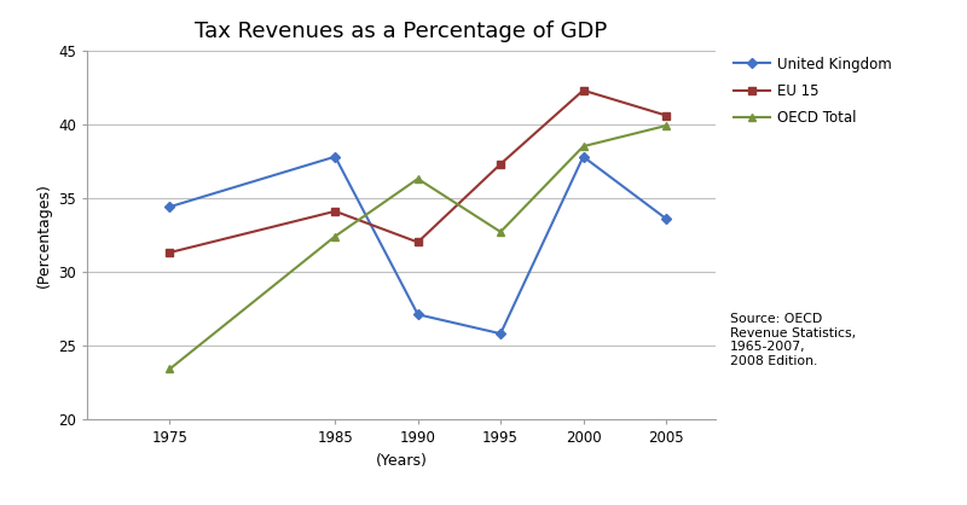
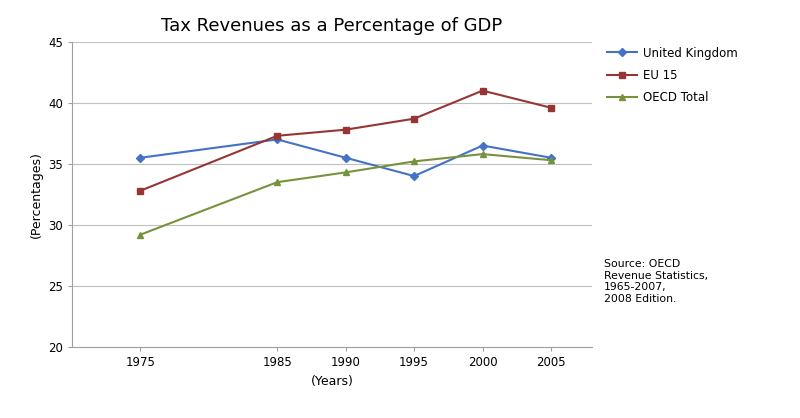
United Kingdom/1975: 34.4 -> 35.5
EU 15/1975: 31.3 -> 32.8
OECD Total/1975: 23.4 -> 29.2
United Kingdom/1985: 37.8 -> 37.0
EU 15/1985: 34.1 -> 37.3
OECD Total/1985: 32.4 -> 33.5
United Kingdom/1990: 27.1 -> 35.5
EU 15/1990: 32.0 -> 37.8
OECD Total/1990: 36.3 -> 34.3
United Kingdom/1995: 25.8 -> 34.0
EU 15/1995: 37.3 -> 38.7
OECD Total/1995: 32.7 -> 35.2
United Kingdom/2000: 37.8 -> 36.5
EU 15/2000: 42.3 -> 41.0
OECD Total/2000: 38.5 -> 35.8
United Kingdom/2005: 33.6 -> 35.5
EU 15/2005: 40.6 -> 39.6
OECD Total/2005: 39.9 -> 35.3
